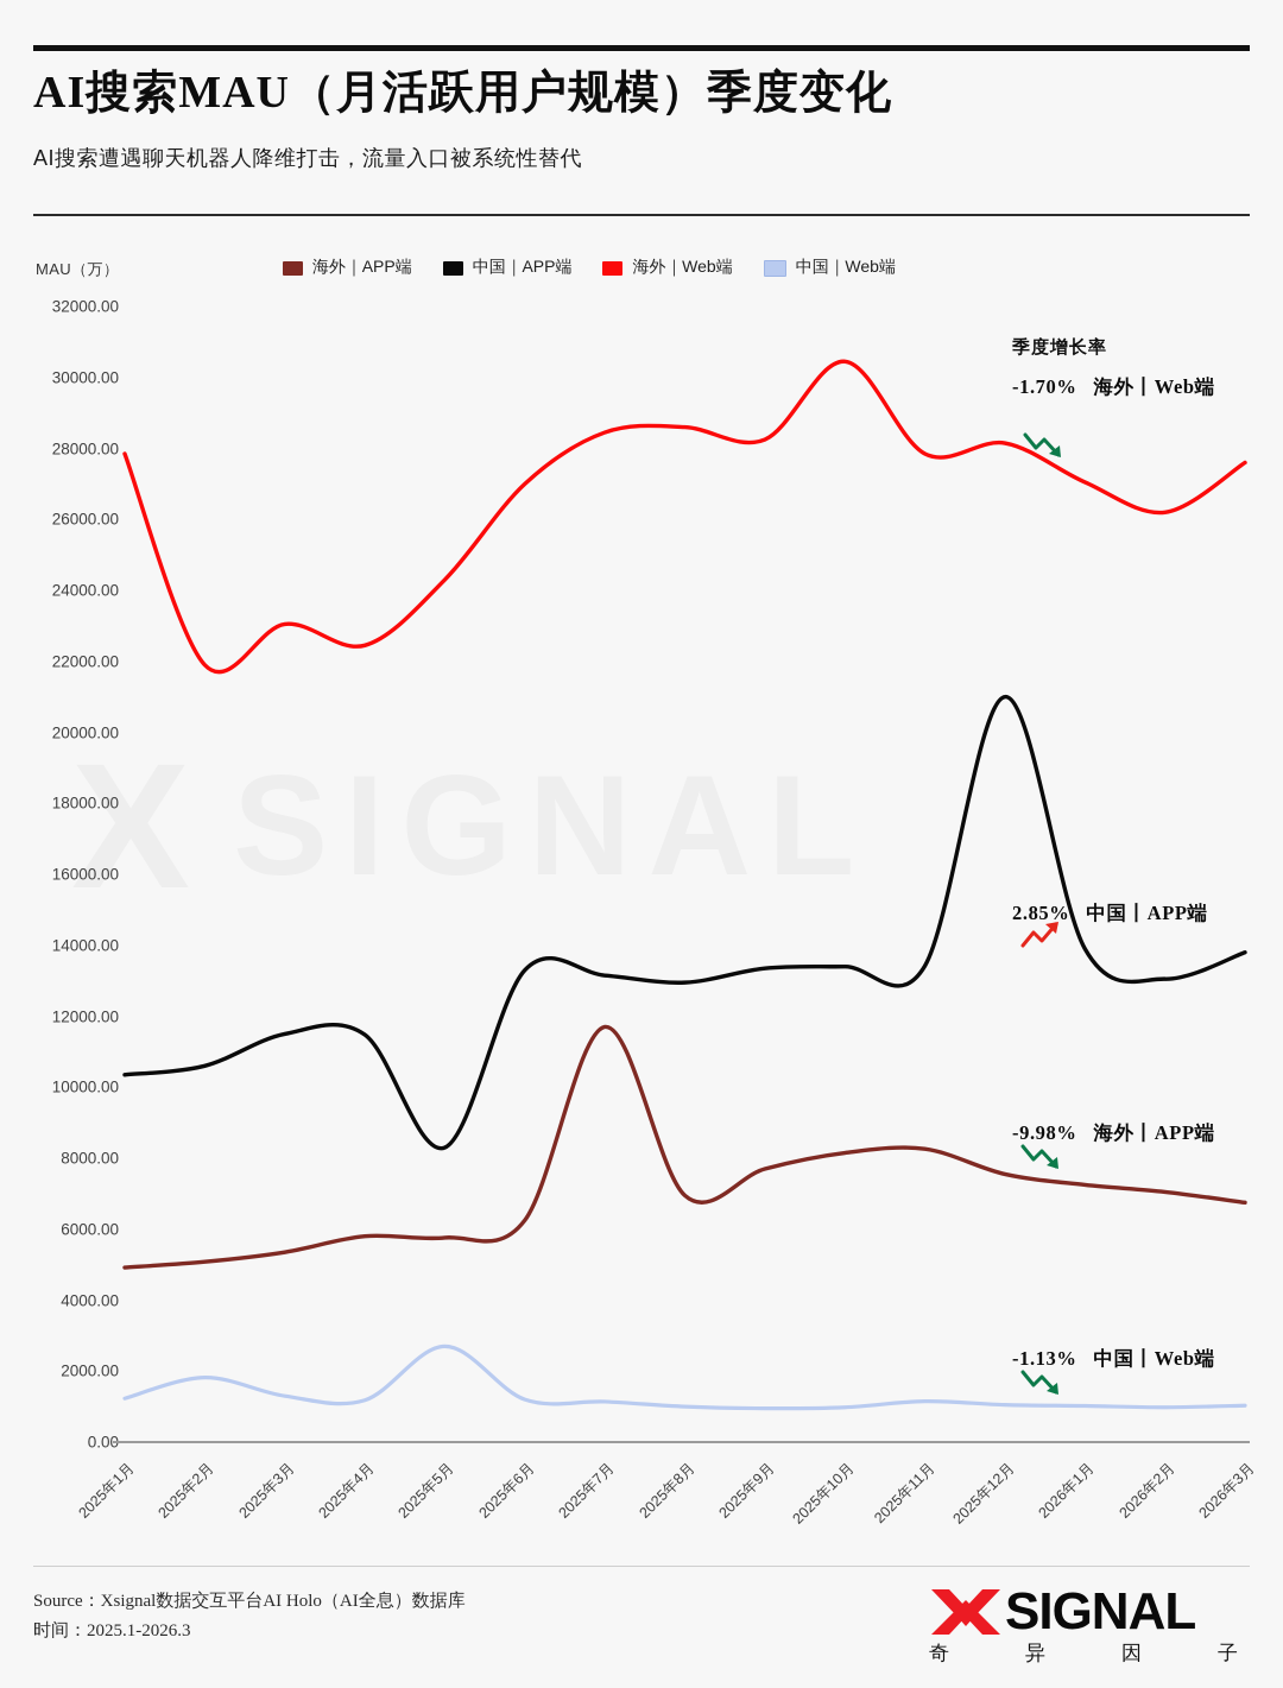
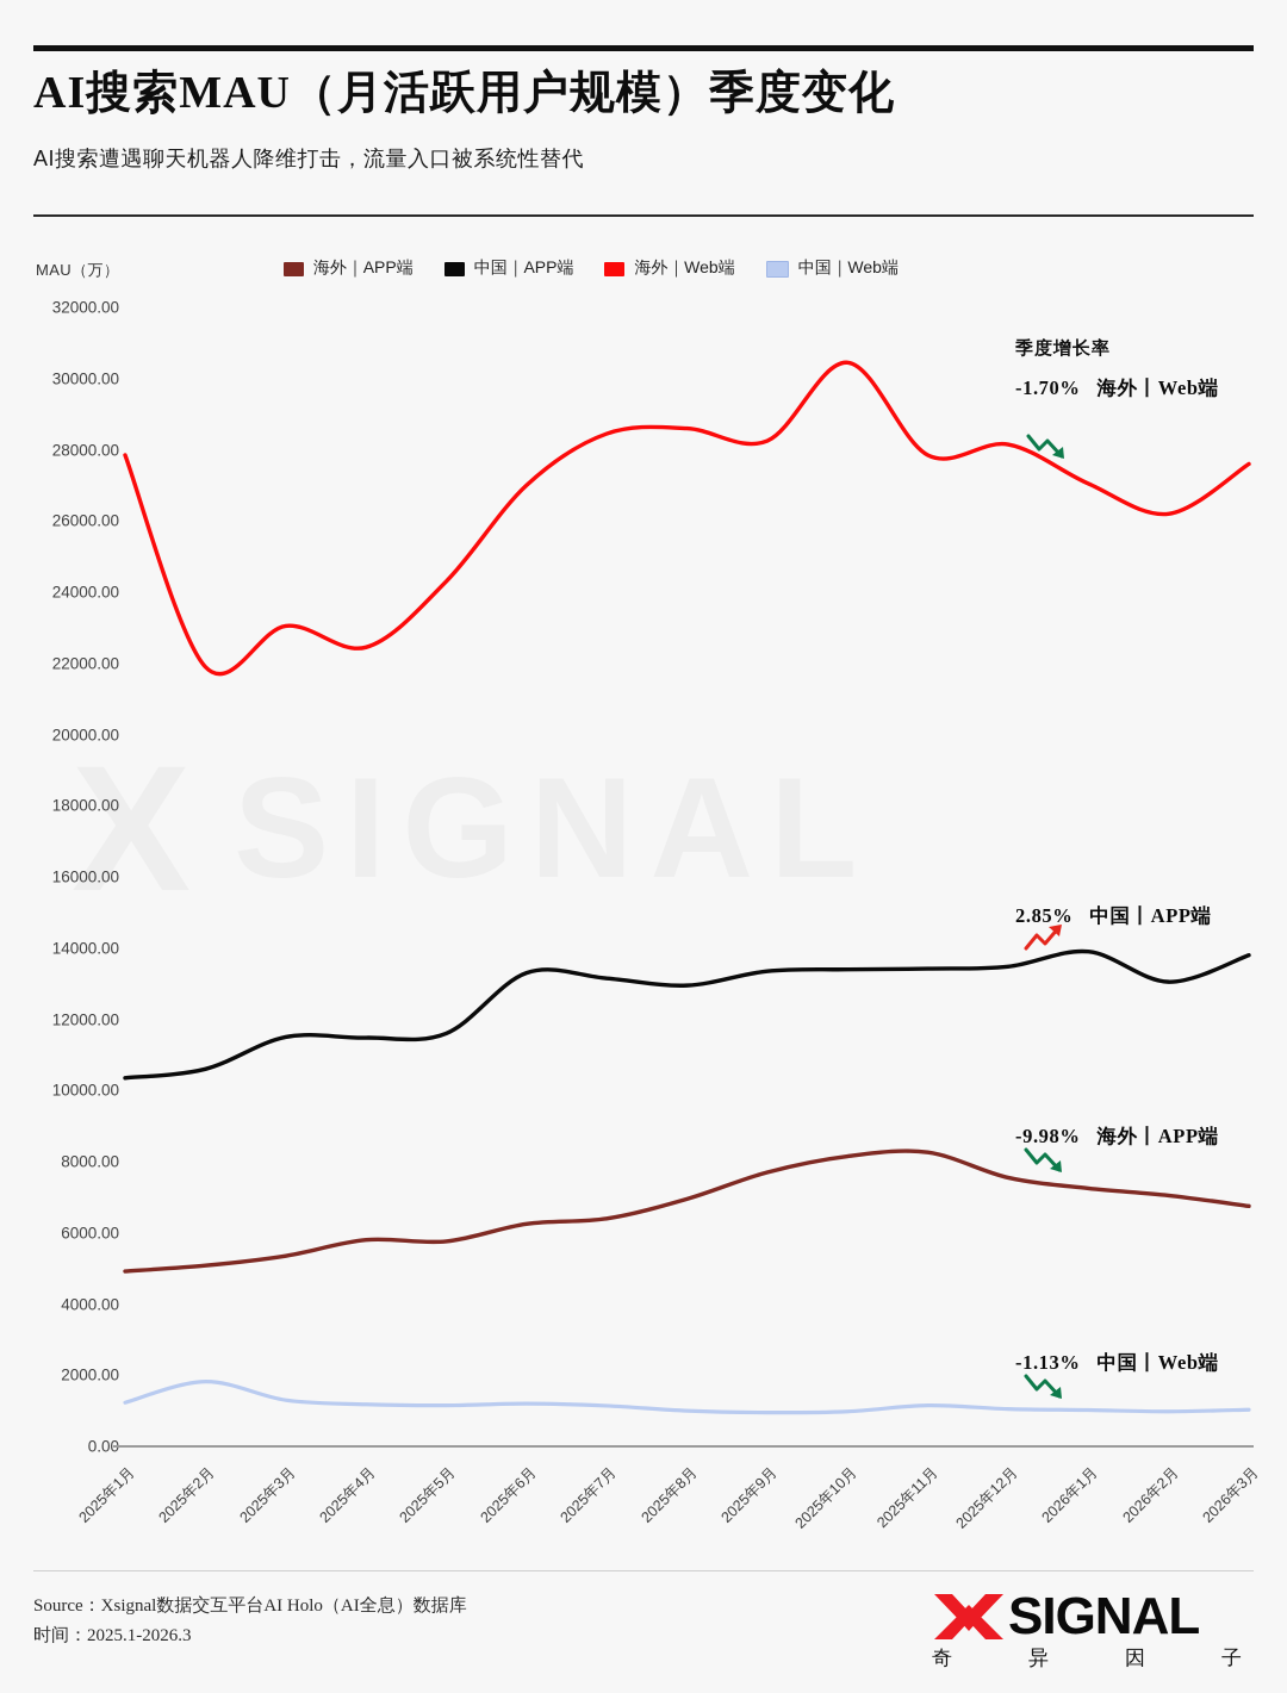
中国｜APP端/2025年5月: 8300 -> 11600
中国｜Web端/2025年5月: 2700 -> 1200
海外｜APP端/2025年7月: 11700 -> 6400
中国｜APP端/2025年12月: 21000 -> 13500
